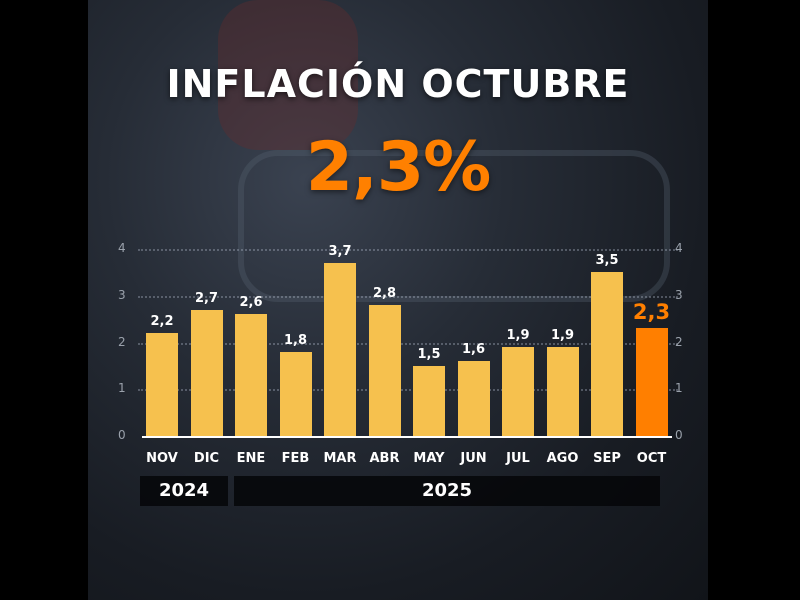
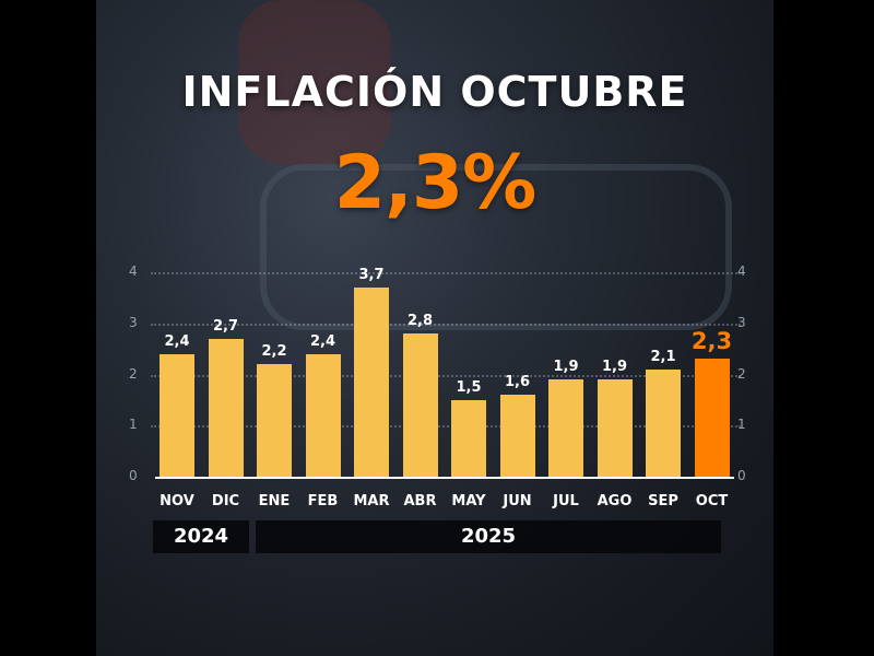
NOV: 2,2 -> 2,4
ENE: 2,6 -> 2,2
FEB: 1,8 -> 2,4
SEP: 3,5 -> 2,1
